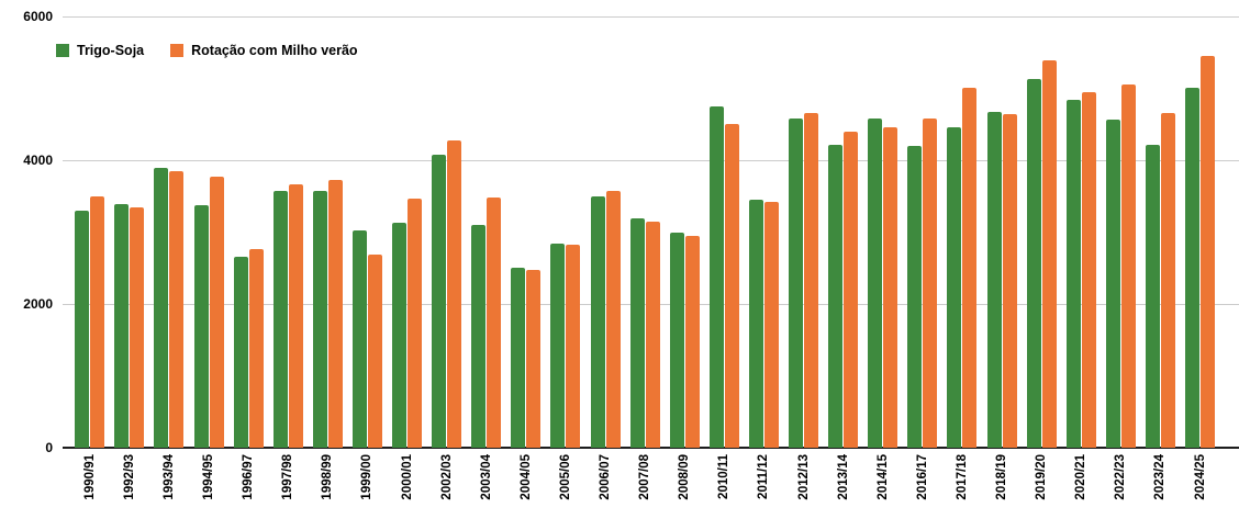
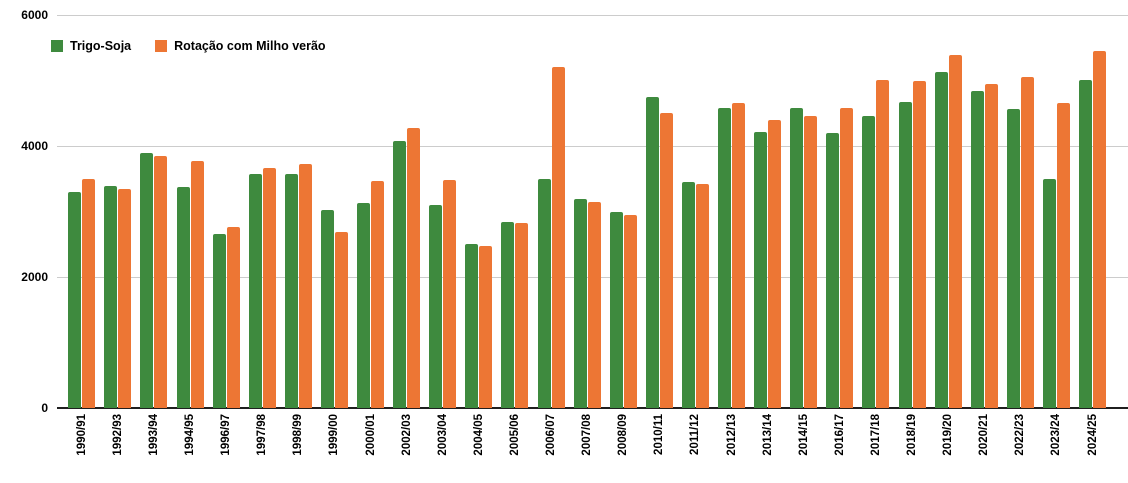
Rotação com Milho verão/2006/07: 3600 -> 5200
Rotação com Milho verão/2018/19: 4600 -> 5000
Trigo-Soja/2023/24: 4200 -> 3500
